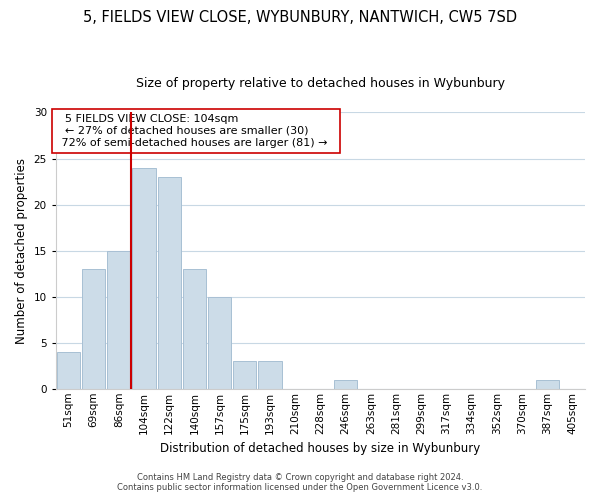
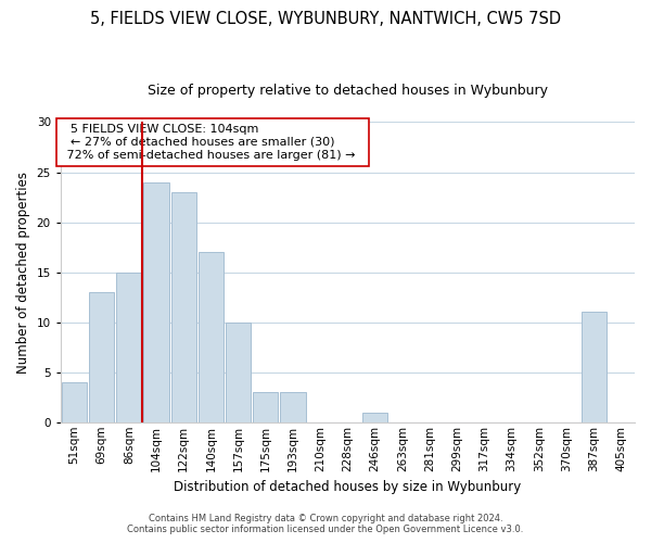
140sqm: 13 -> 17
387sqm: 1 -> 11
